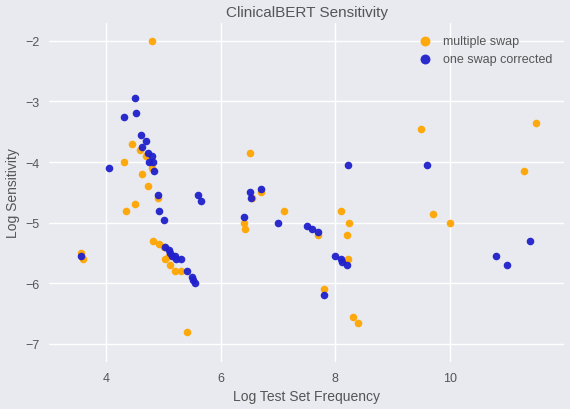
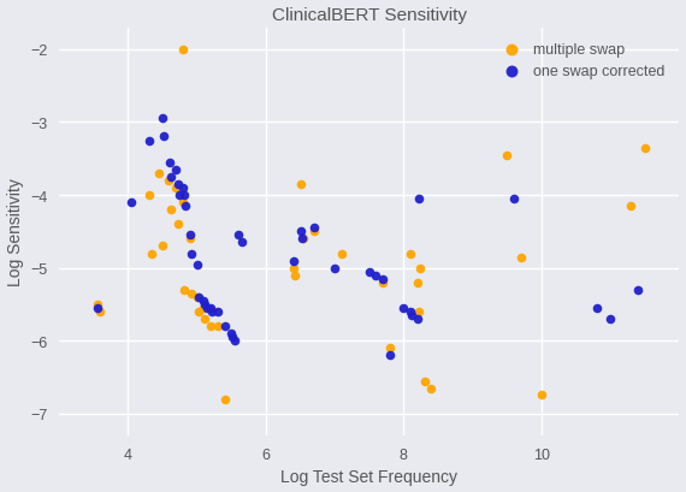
multiple swap/10: -5.00 -> -6.74
